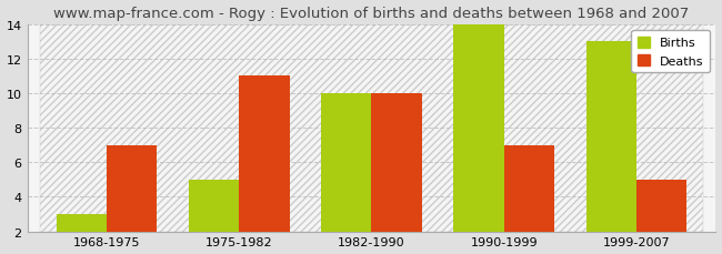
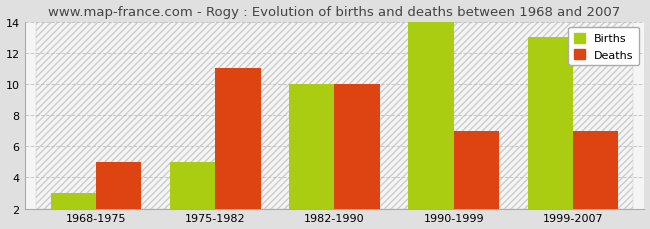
Deaths/1968-1975: 7 -> 5
Deaths/1999-2007: 5 -> 7
